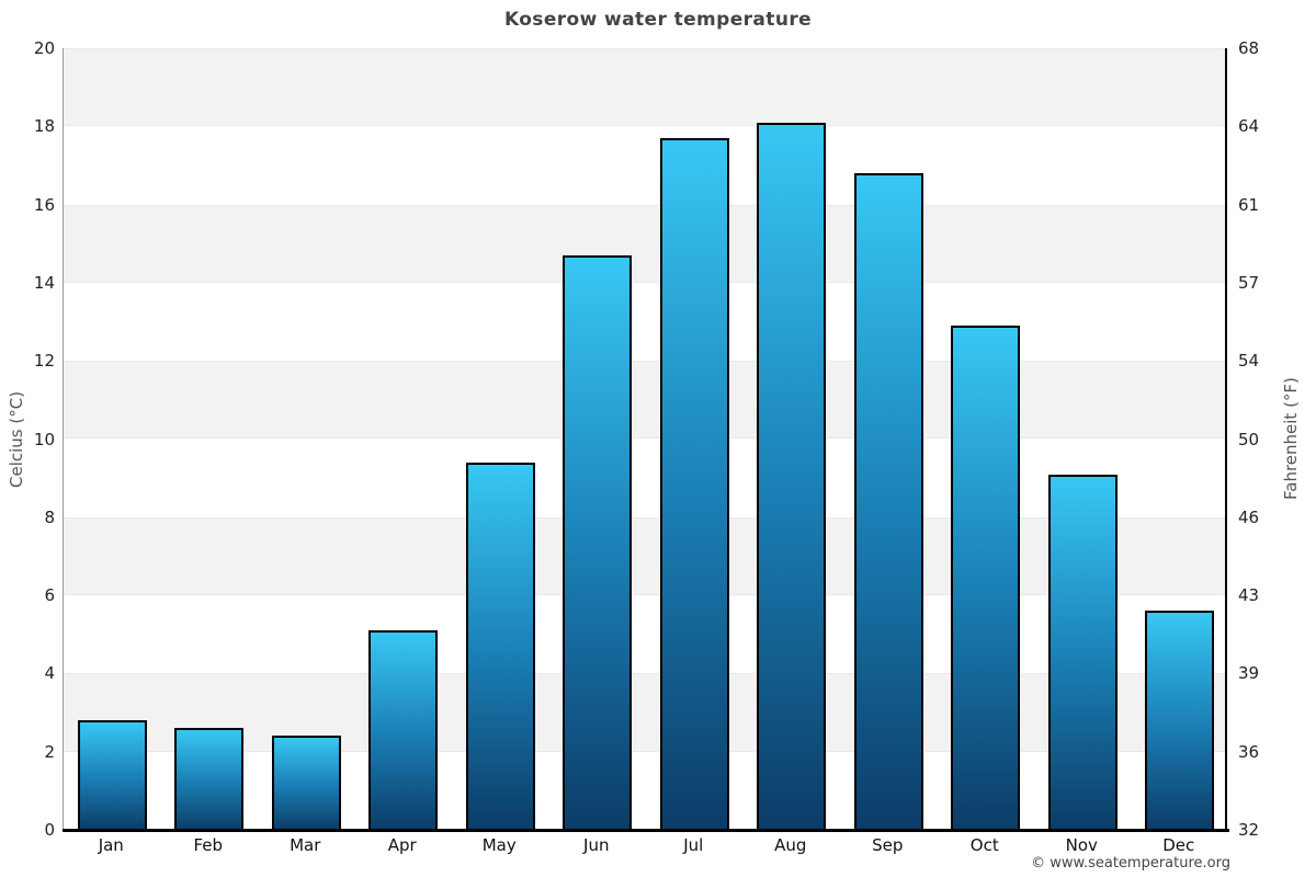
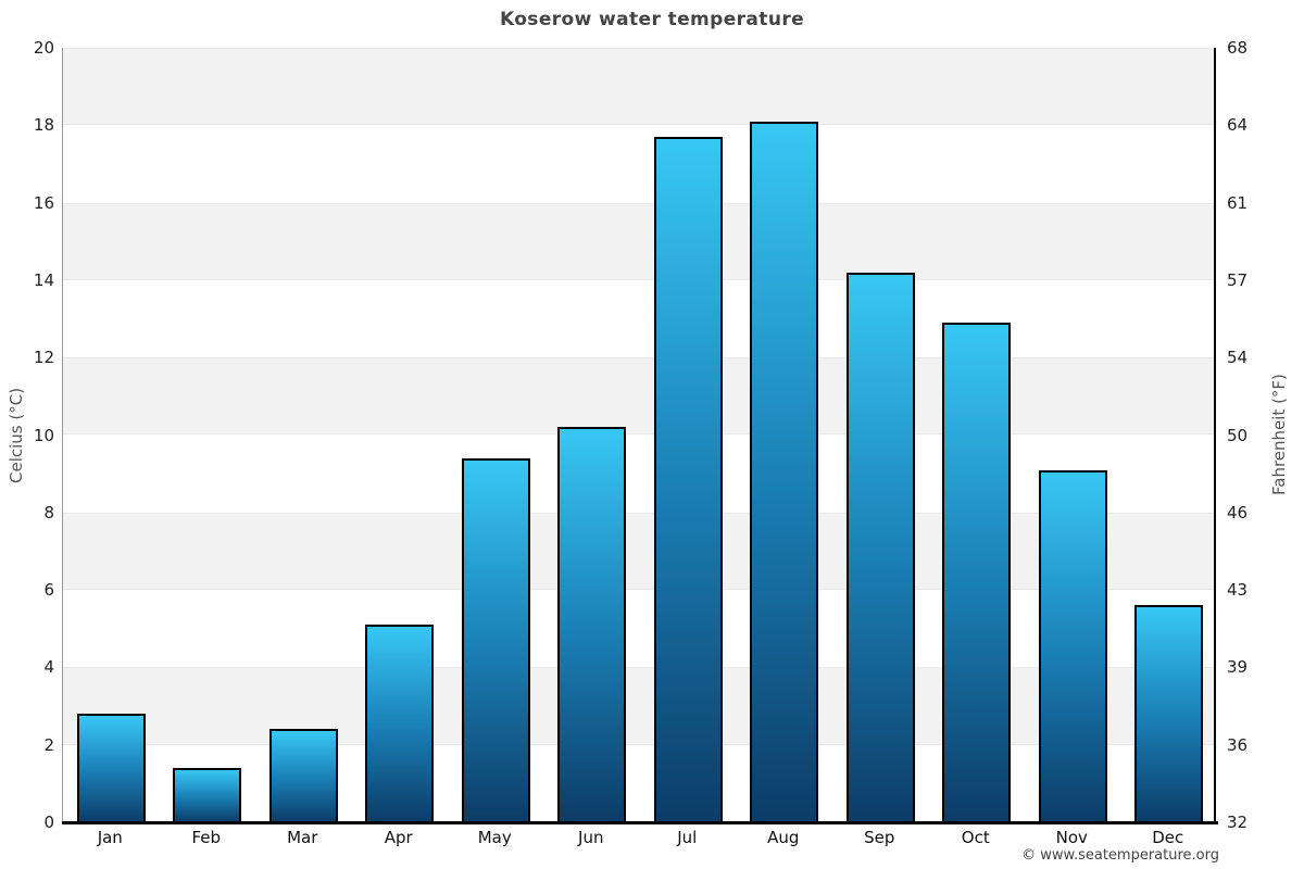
Feb: 2.6 -> 1.4
Jun: 14.7 -> 10.2
Sep: 16.8 -> 14.2
